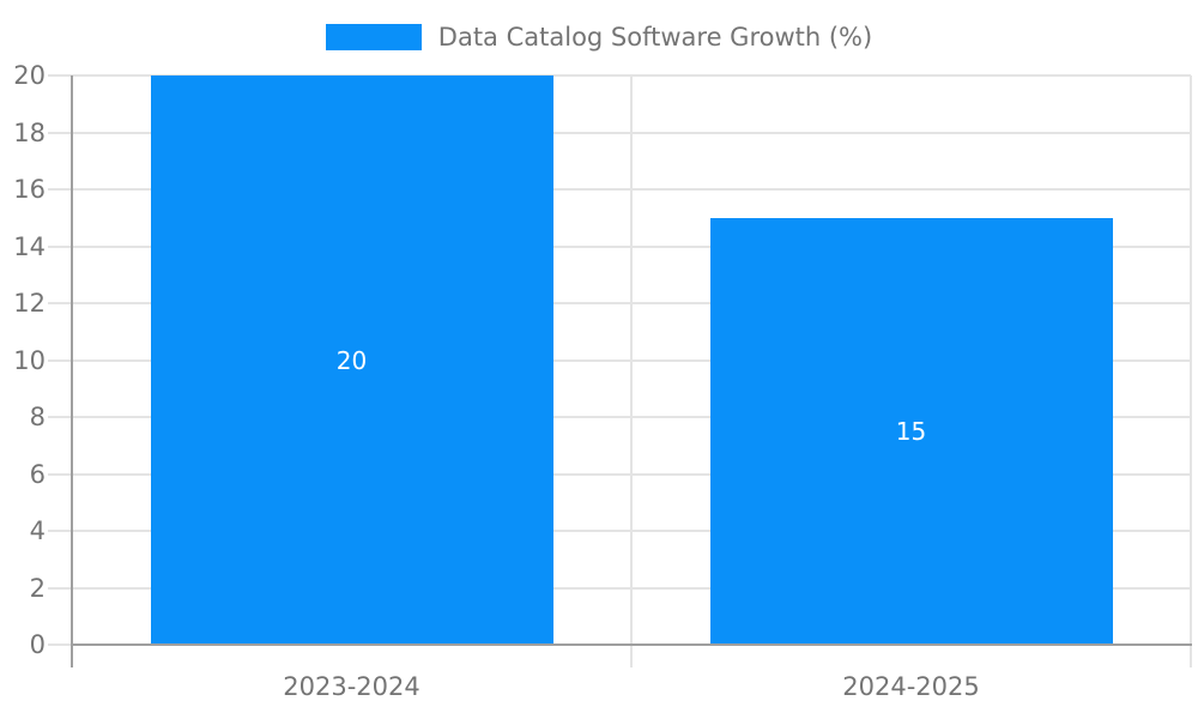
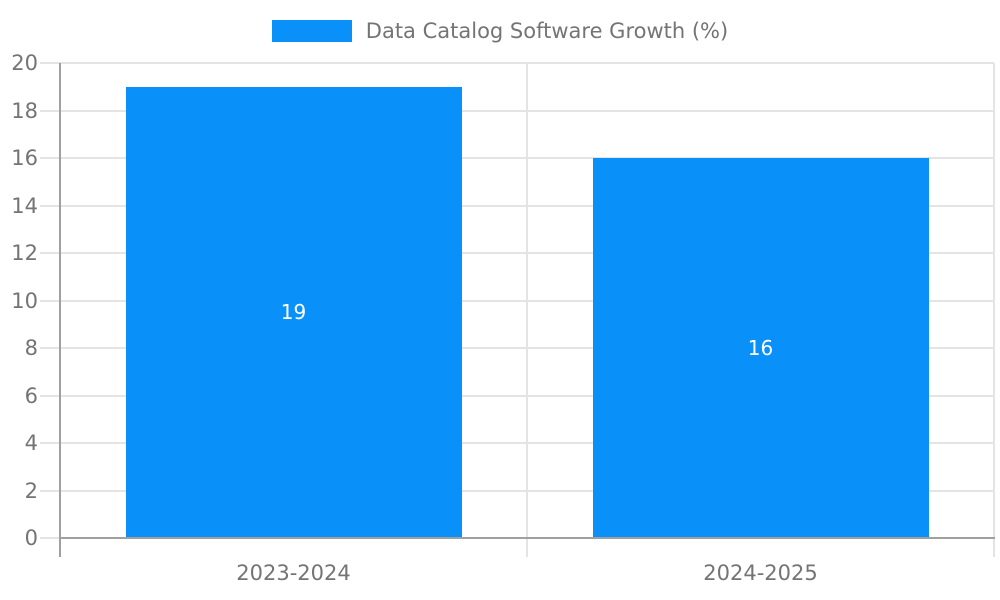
2023-2024: 20 -> 19
2024-2025: 15 -> 16
